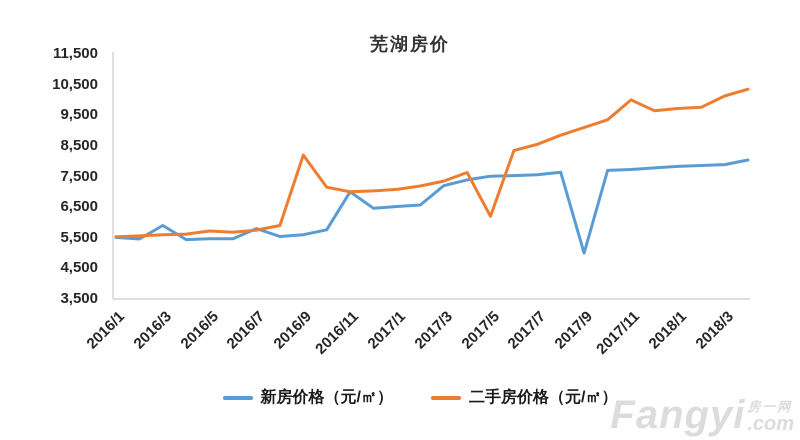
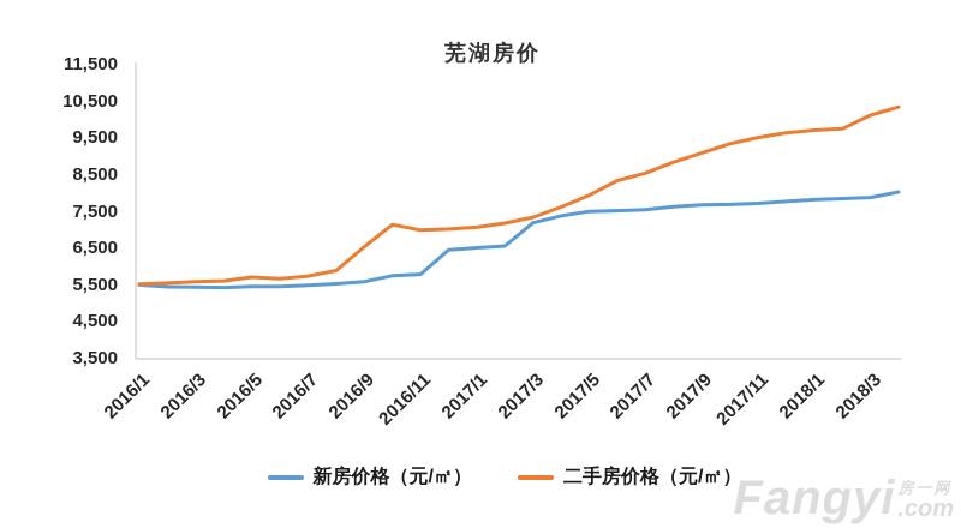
新房价格（元/㎡）/2016/3: 5900 -> 5400
新房价格（元/㎡）/2016/7: 5800 -> 5500
二手房价格（元/㎡）/2016/9: 8200 -> 6600
新房价格（元/㎡）/2016/11: 7000 -> 5800
二手房价格（元/㎡）/2017/5: 6200 -> 8000
新房价格（元/㎡）/2017/9: 5000 -> 7700
二手房价格（元/㎡）/2017/11: 10000 -> 9500
